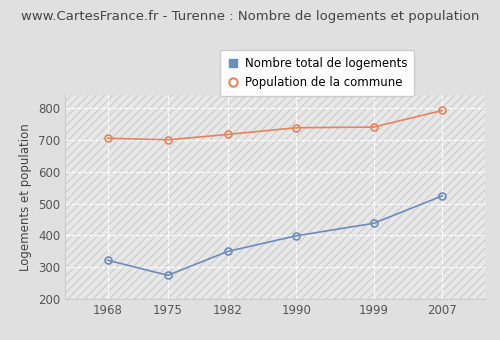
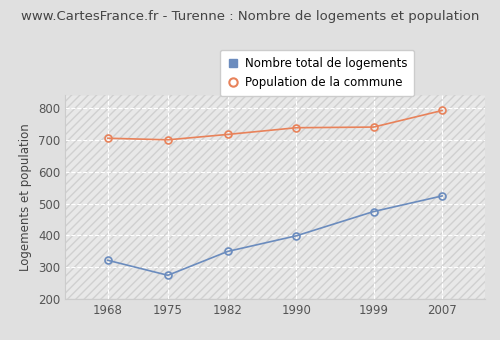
Nombre total de logements/1999: 438 -> 475
